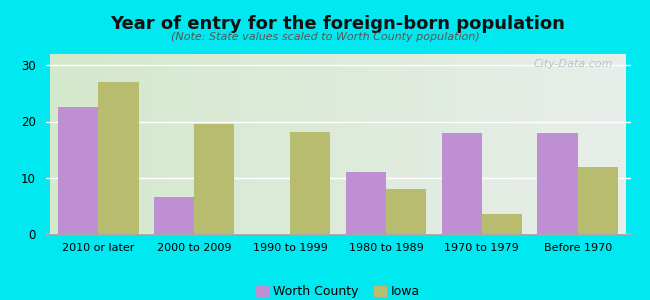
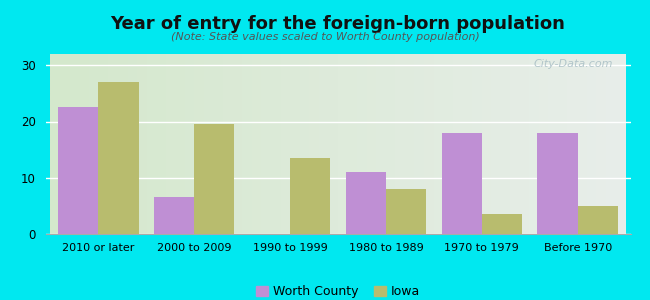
Iowa/1990 to 1999: 18.2 -> 13.5
Iowa/Before 1970: 12.0 -> 5.0
